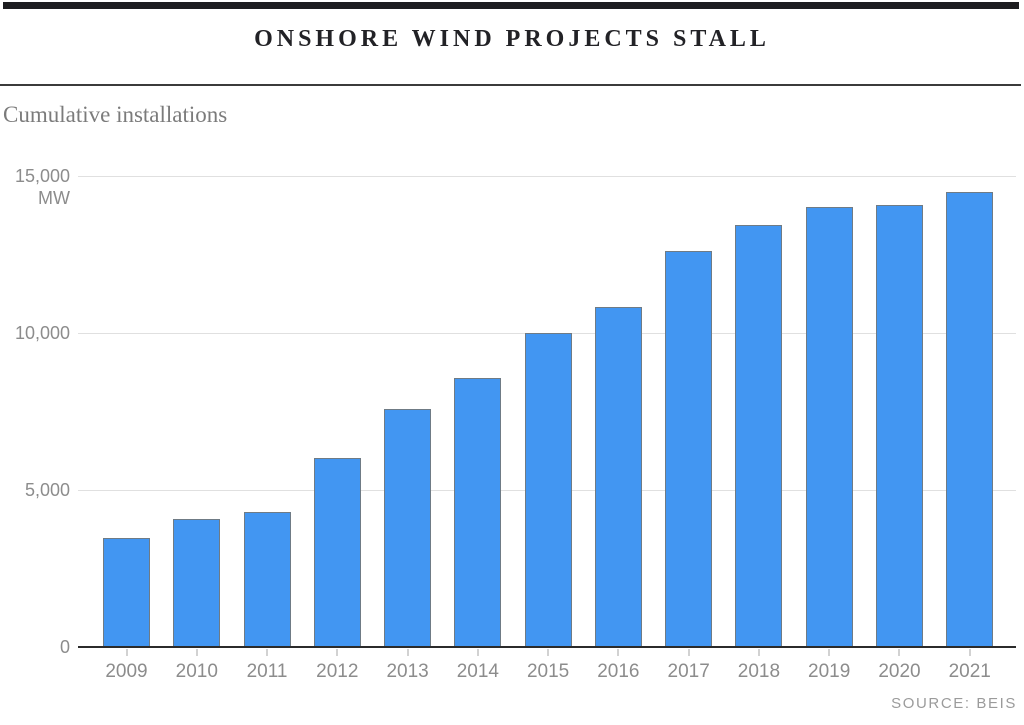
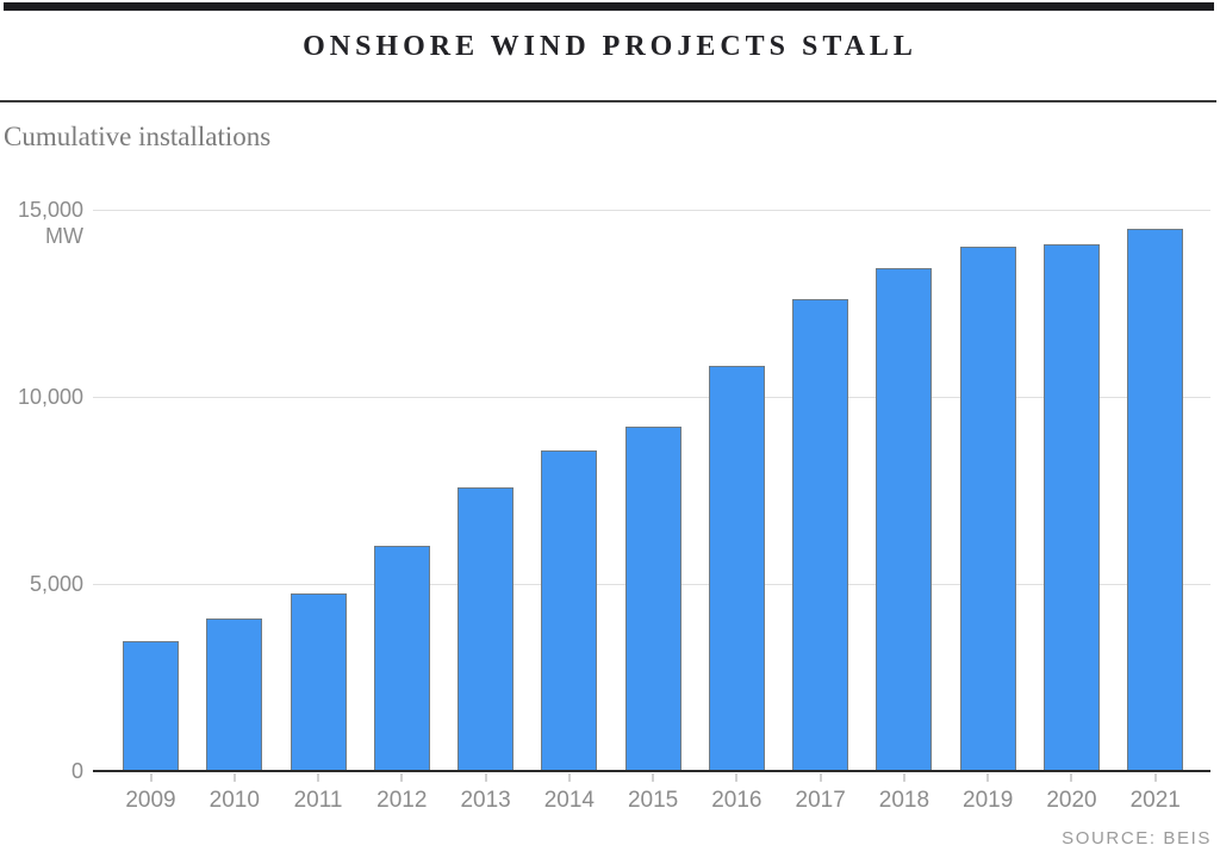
2011: 4300 -> 4800
2015: 10000 -> 9200
